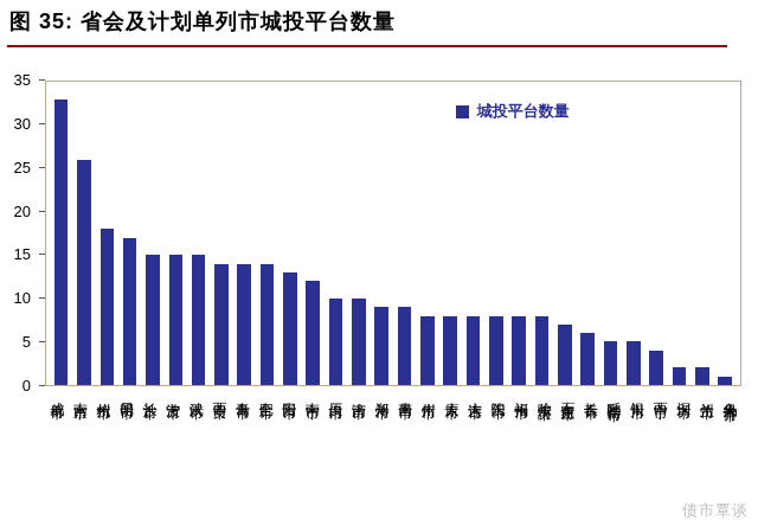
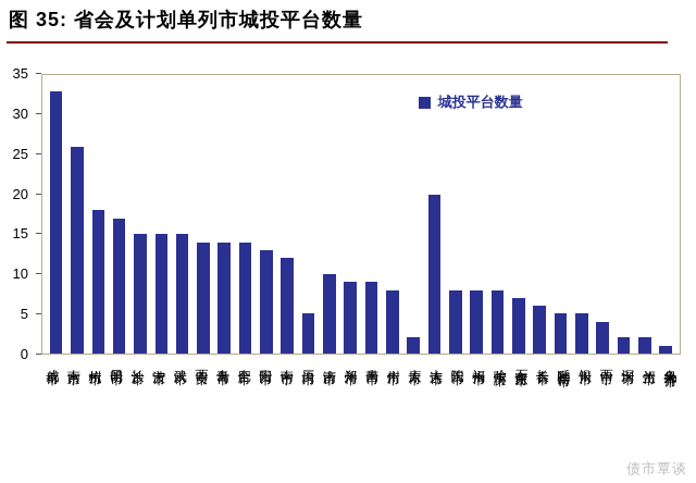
厦门市: 10 -> 5
太原市: 8 -> 2
大连市: 8 -> 20
